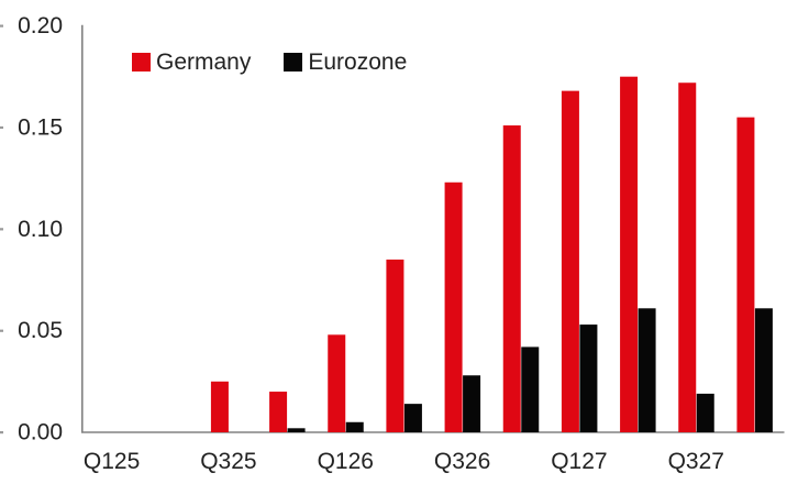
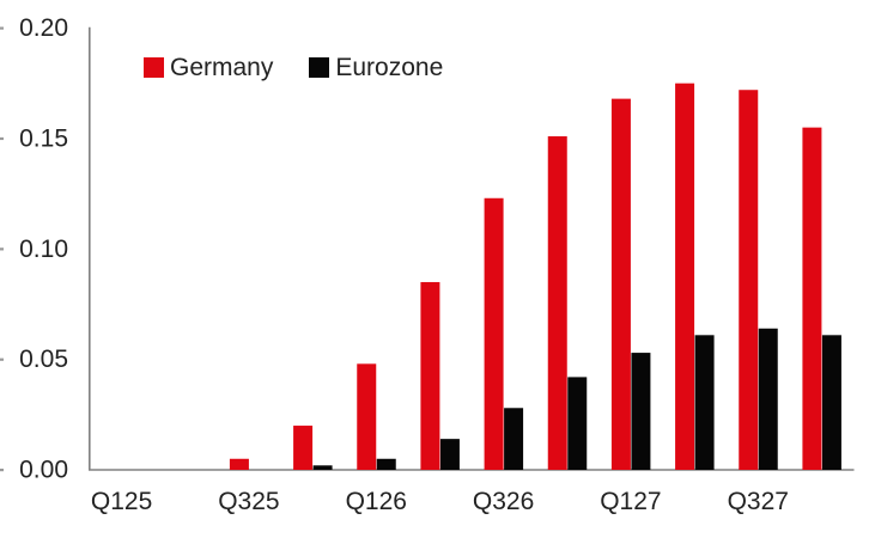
Germany/Q325: 0.025 -> 0.005
Eurozone/Q327: 0.019 -> 0.064
